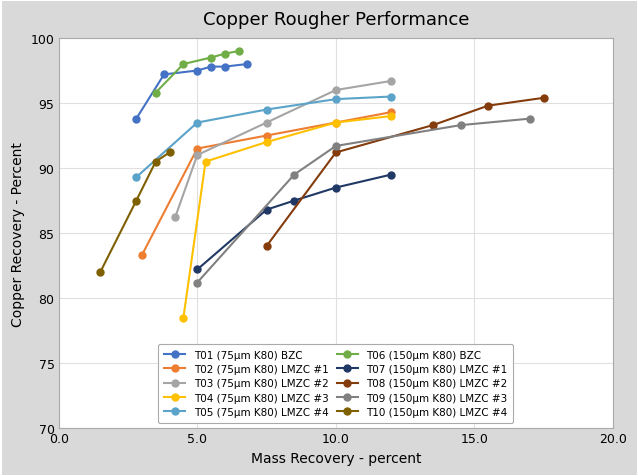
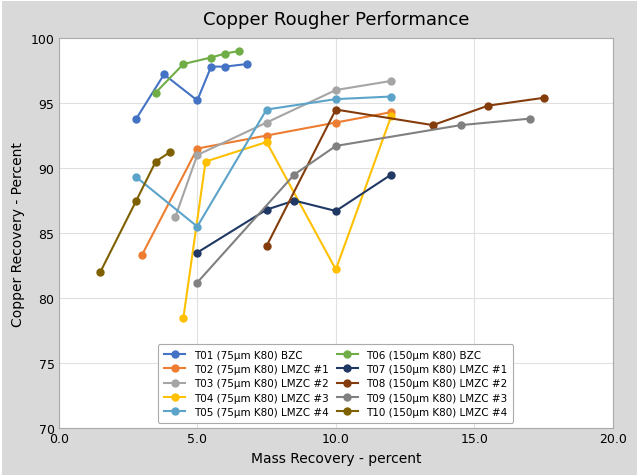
T01 (75μm K80) BZC/5.0: 97.5 -> 95.2
T05 (75μm K80) LMZC #4/5.0: 93.5 -> 85.5
T07 (150μm K80) LMZC #1/5.0: 82.2 -> 83.5
T04 (75μm K80) LMZC #3/10.0: 93.5 -> 82.2
T07 (150μm K80) LMZC #1/10.0: 88.5 -> 86.7
T08 (150μm K80) LMZC #2/10.0: 91.2 -> 94.5
